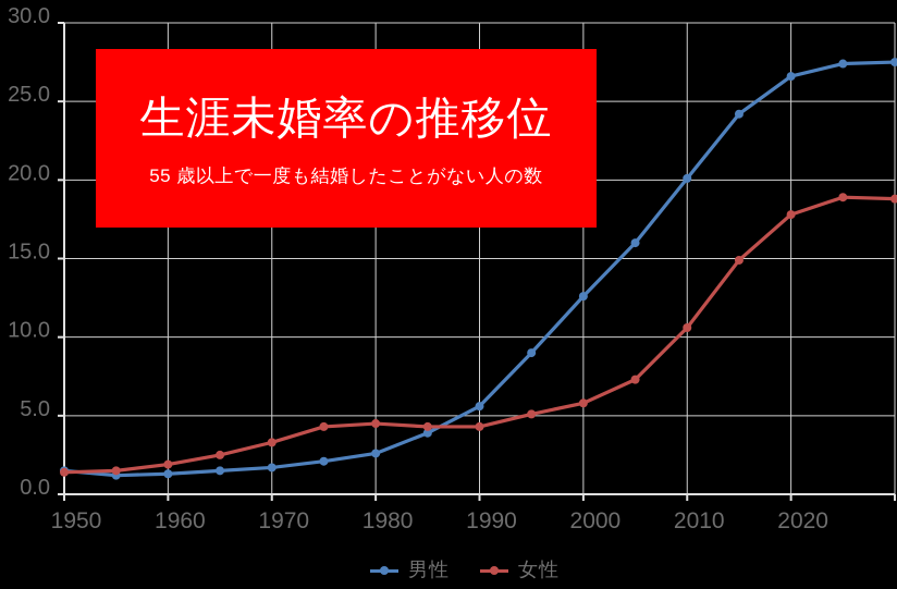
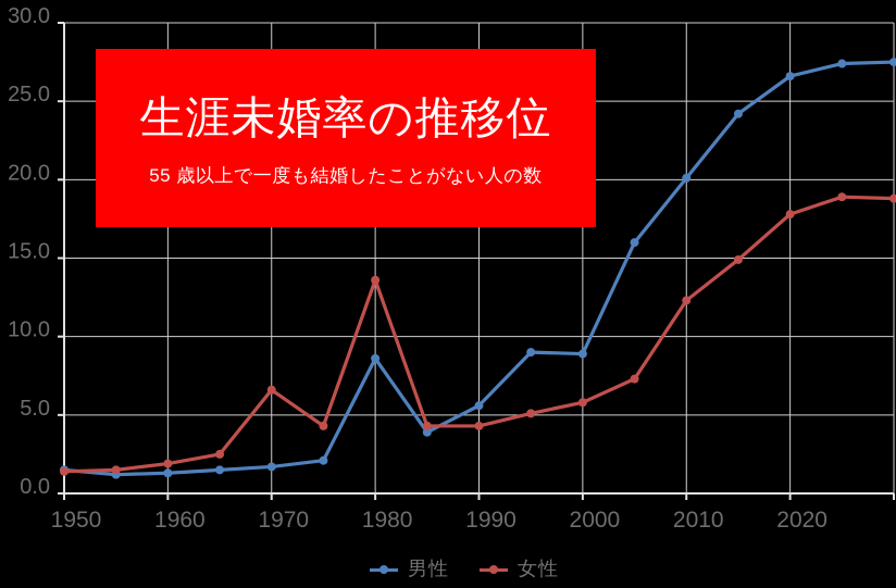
女性/1970: 3.3 -> 6.6
男性/1980: 2.6 -> 8.6
女性/1980: 4.5 -> 13.6
男性/2000: 12.6 -> 8.9
女性/2010: 10.6 -> 12.3
